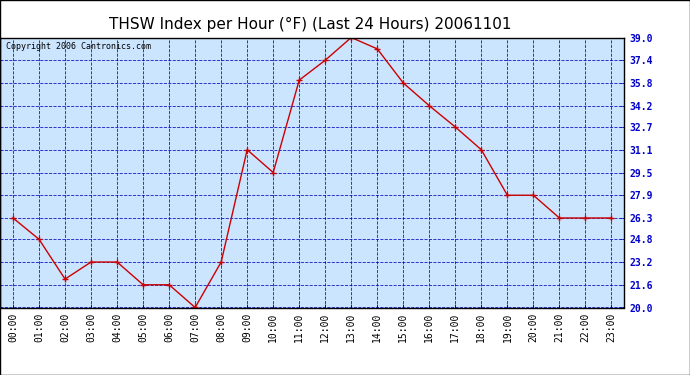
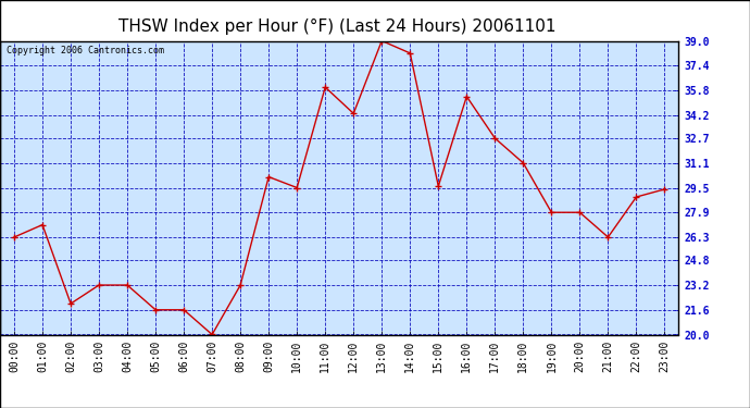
01:00: 24.8 -> 27.1
09:00: 31.1 -> 30.2
12:00: 37.4 -> 34.3
15:00: 35.8 -> 29.6
16:00: 34.2 -> 35.4
22:00: 26.3 -> 28.9
23:00: 26.3 -> 29.4
